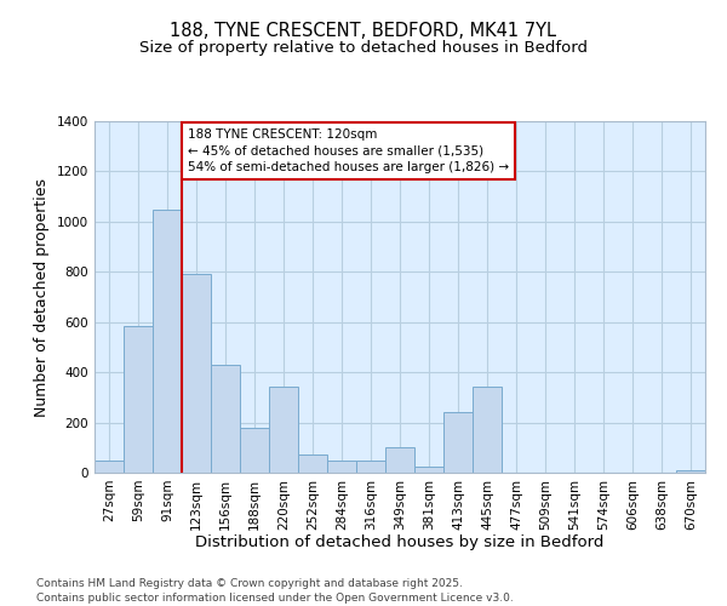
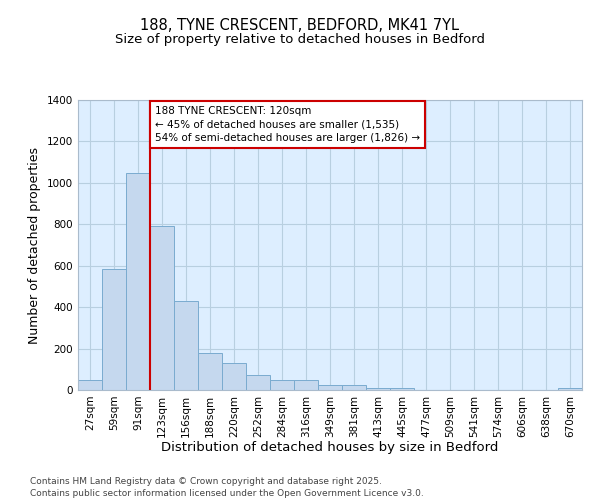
220sqm: 345 -> 128
349sqm: 100 -> 25
413sqm: 240 -> 10
445sqm: 345 -> 8
